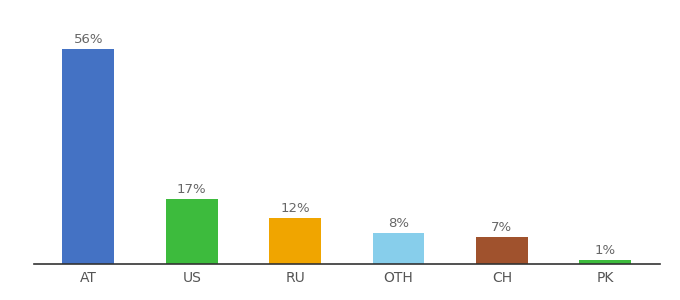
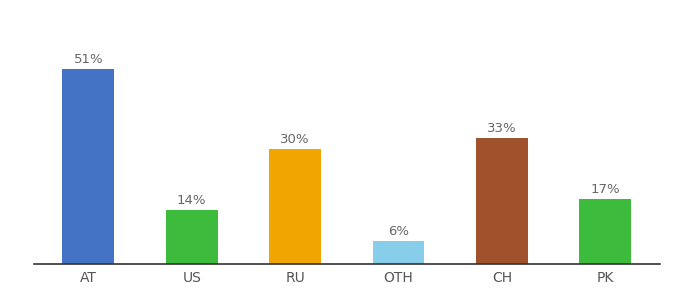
AT: 56% -> 51%
US: 17% -> 14%
RU: 12% -> 30%
OTH: 8% -> 6%
CH: 7% -> 33%
PK: 1% -> 17%
